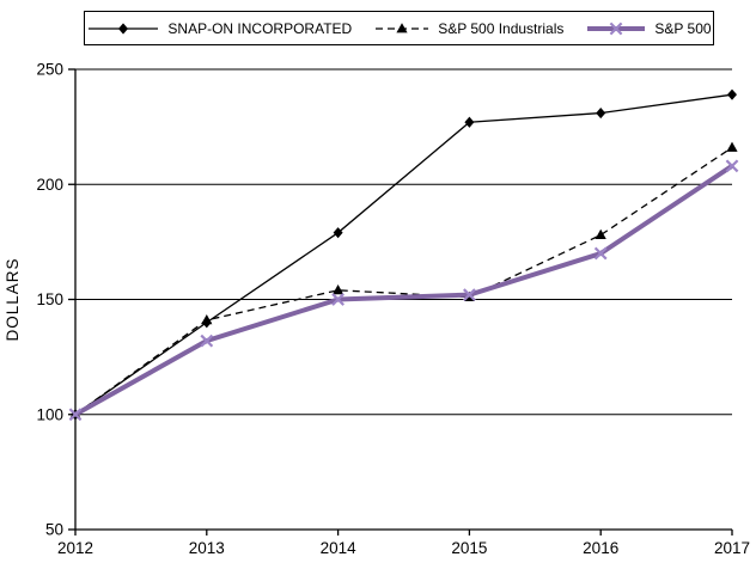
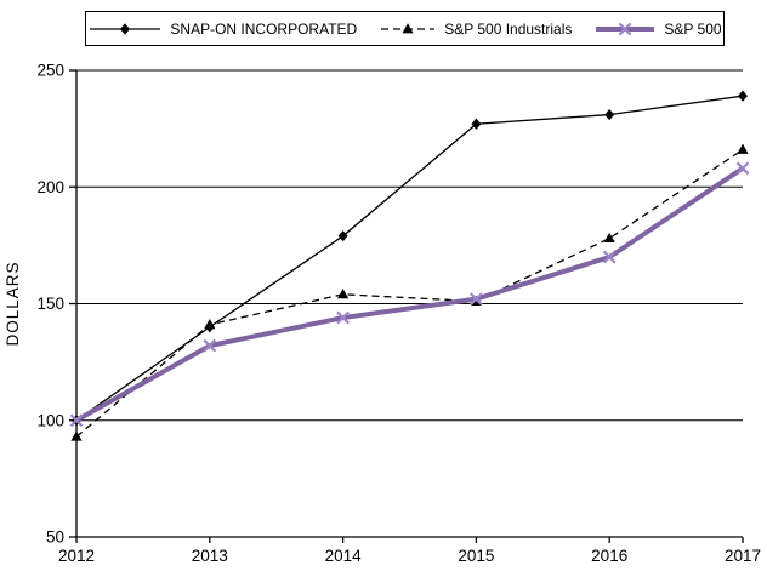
S&P 500 Industrials/2012: 100 -> 93
S&P 500/2014: 150 -> 144
